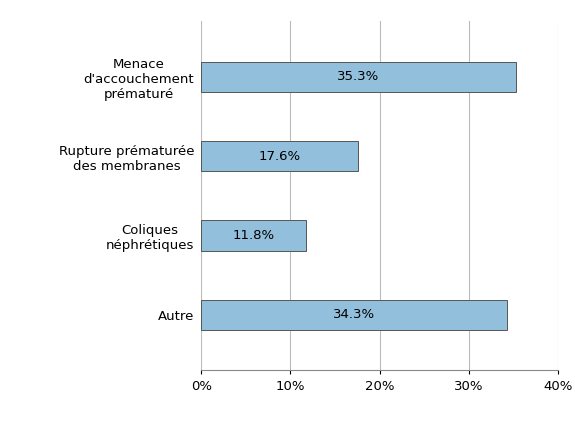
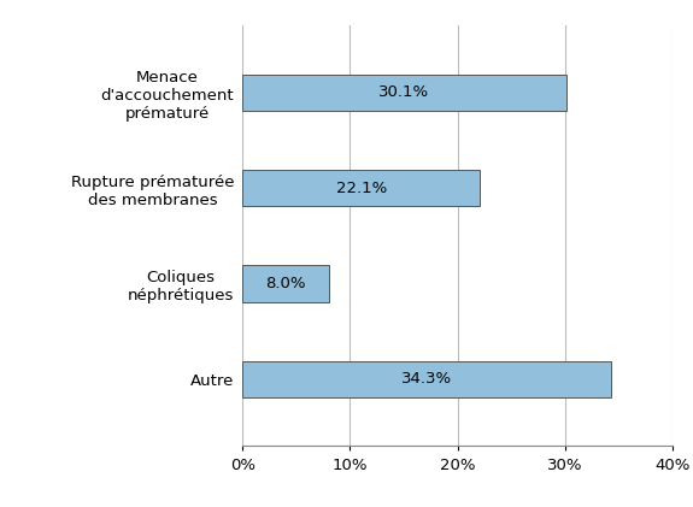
Menace d'accouchement prématuré: 35.3% -> 30.1%
Rupture prématurée des membranes: 17.6% -> 22.1%
Coliques néphrétiques: 11.8% -> 8.0%
